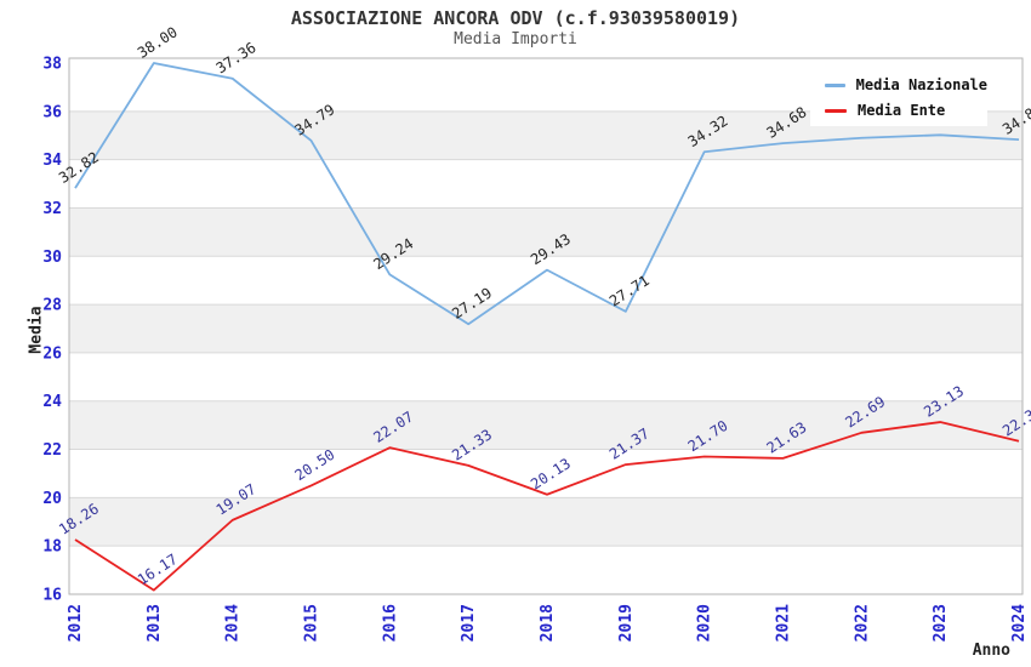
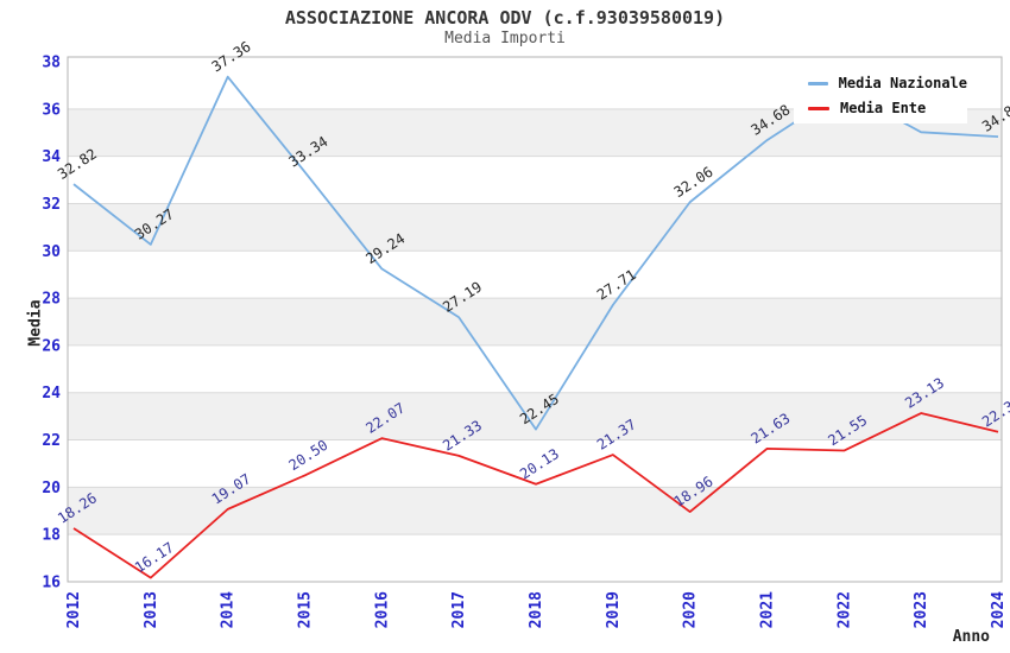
Media Nazionale/2013: 38.00 -> 30.27
Media Nazionale/2015: 34.79 -> 33.34
Media Nazionale/2018: 29.43 -> 22.45
Media Nazionale/2020: 34.32 -> 32.06
Media Ente/2020: 21.70 -> 18.96
Media Nazionale/2022: 34.9 -> 36.8
Media Ente/2022: 22.69 -> 21.55
